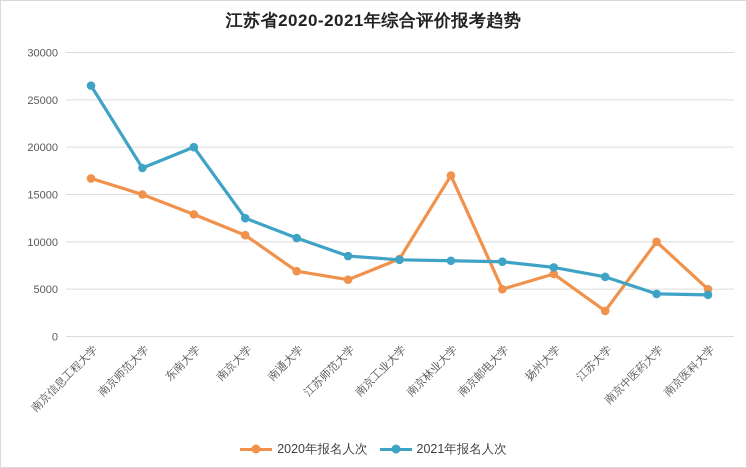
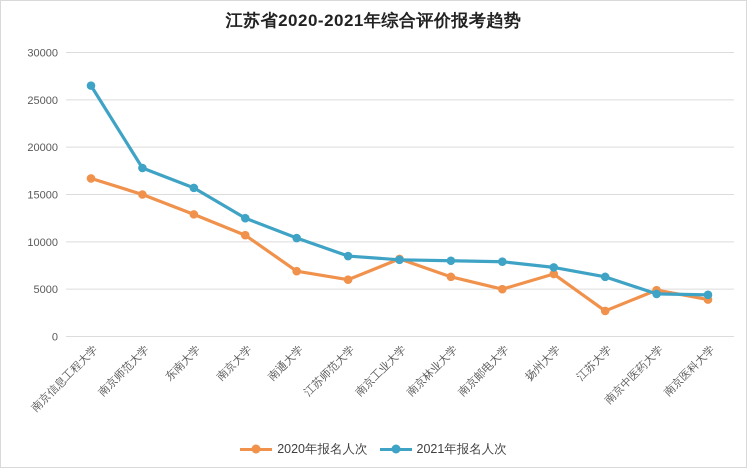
2021年报名人次/东南大学: 20000 -> 16000
2020年报名人次/南京林业大学: 17000 -> 6000
2020年报名人次/南京中医药大学: 10000 -> 5000
2020年报名人次/南京医科大学: 5000 -> 4000
